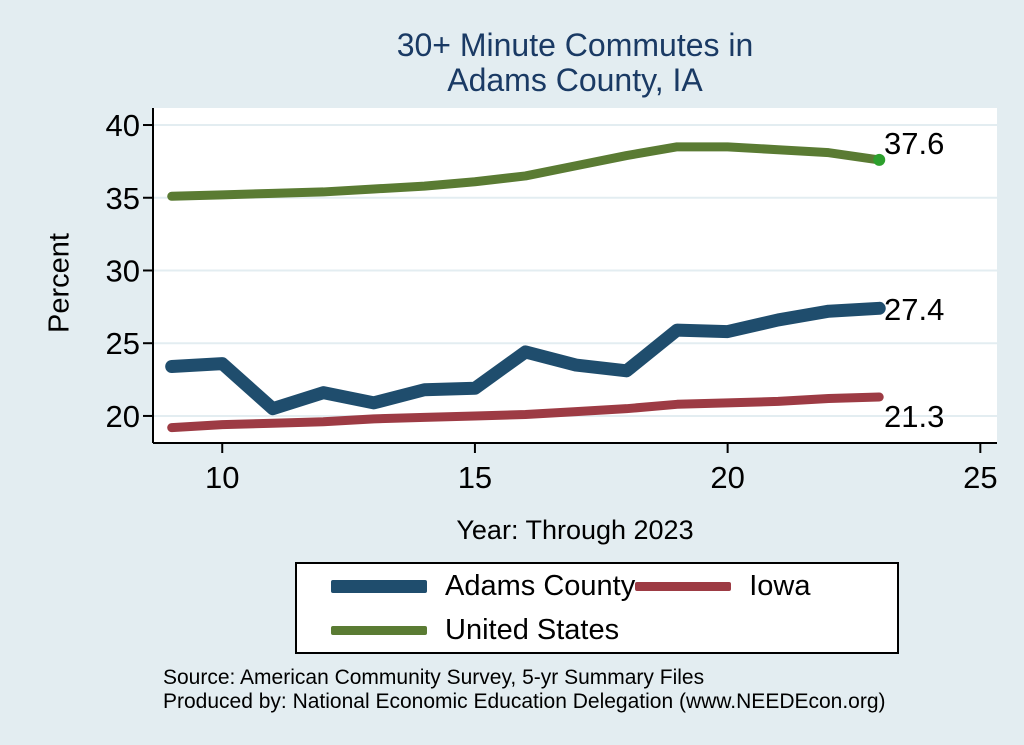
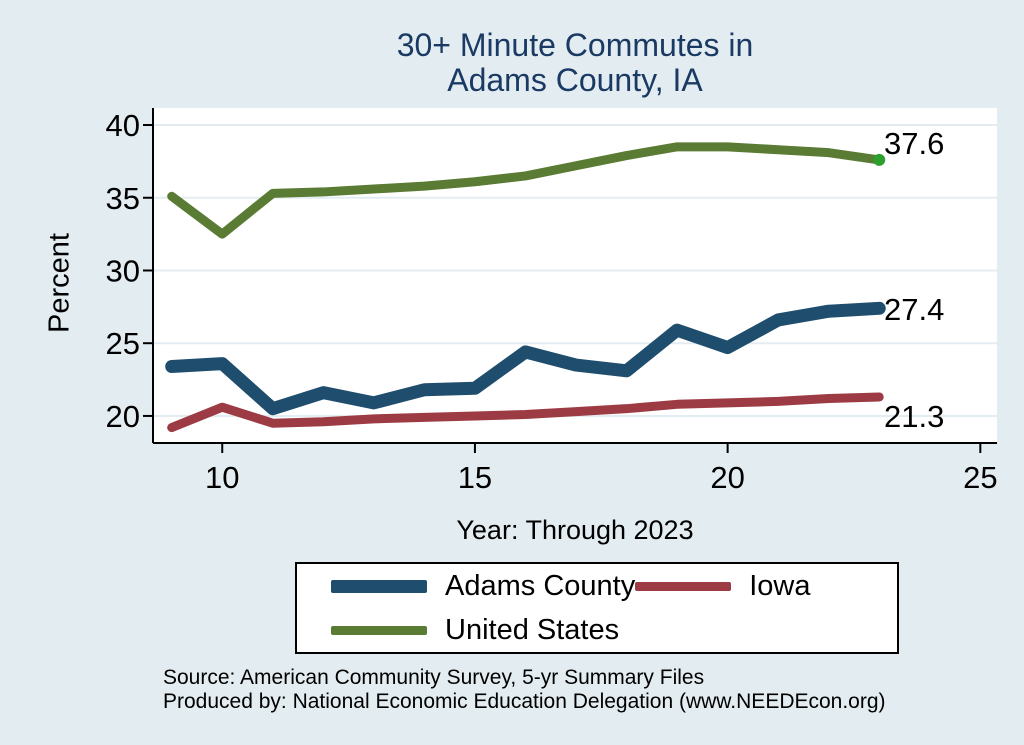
Iowa/10: 19.4 -> 20.6
United States/10: 35.2 -> 32.5
Adams County/20: 25.8 -> 24.7
